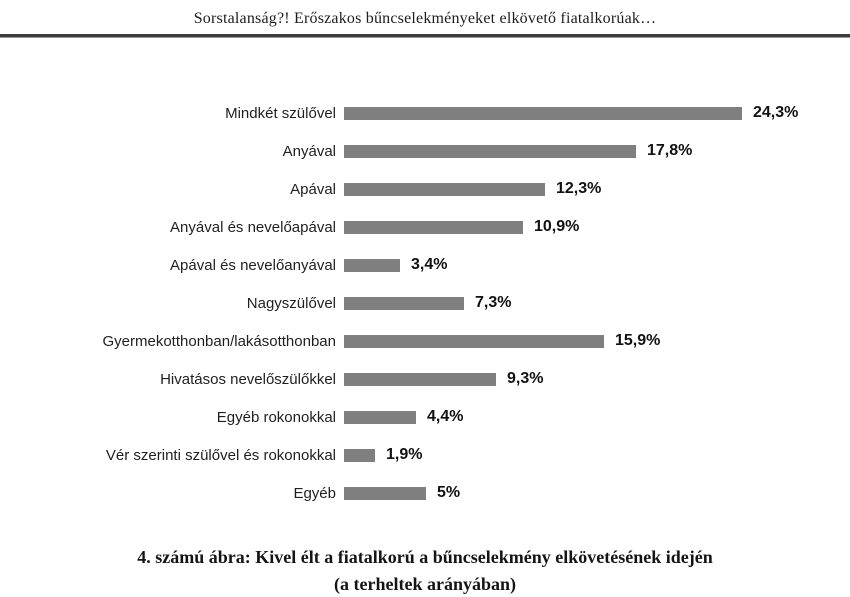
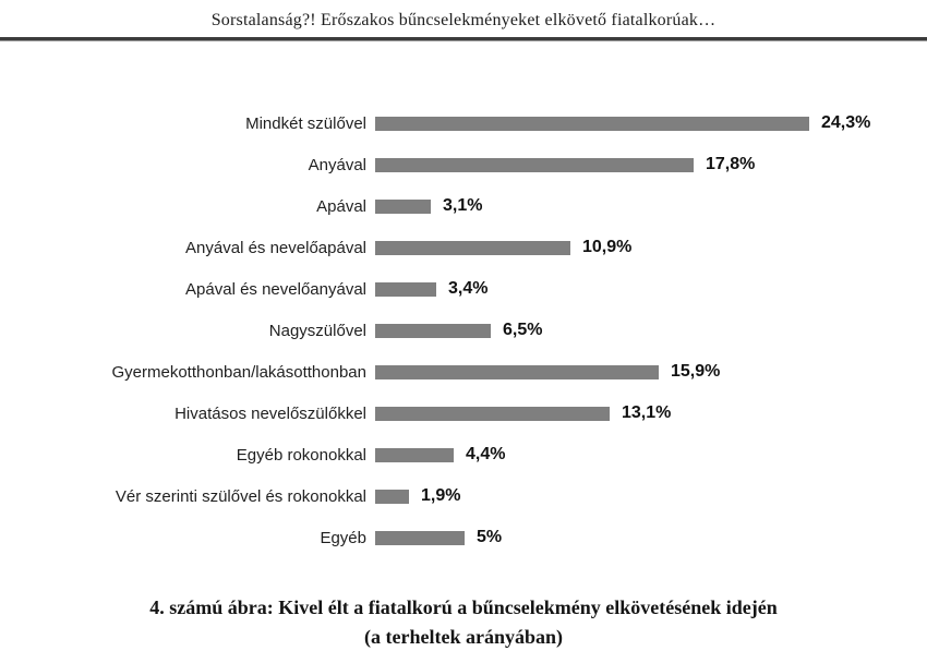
Apával: 12,3% -> 3,1%
Nagyszülővel: 7,3% -> 6,5%
Hivatásos nevelőszülőkkel: 9,3% -> 13,1%
